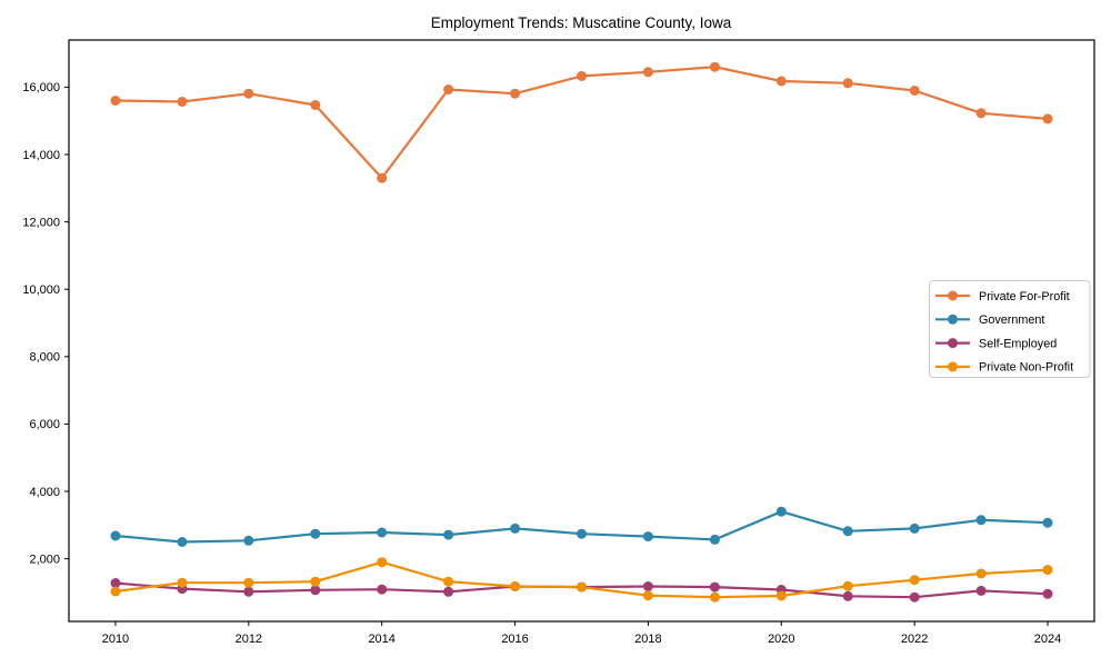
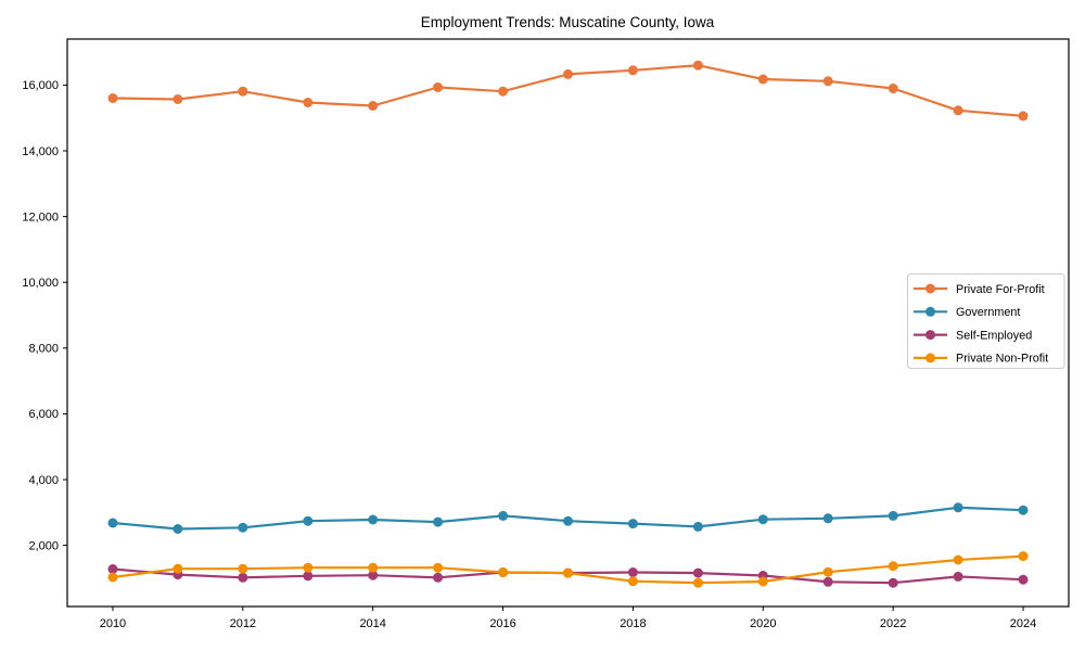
Private For-Profit/2014: 13300 -> 15400
Private Non-Profit/2014: 1900 -> 1300
Government/2020: 3400 -> 2800
